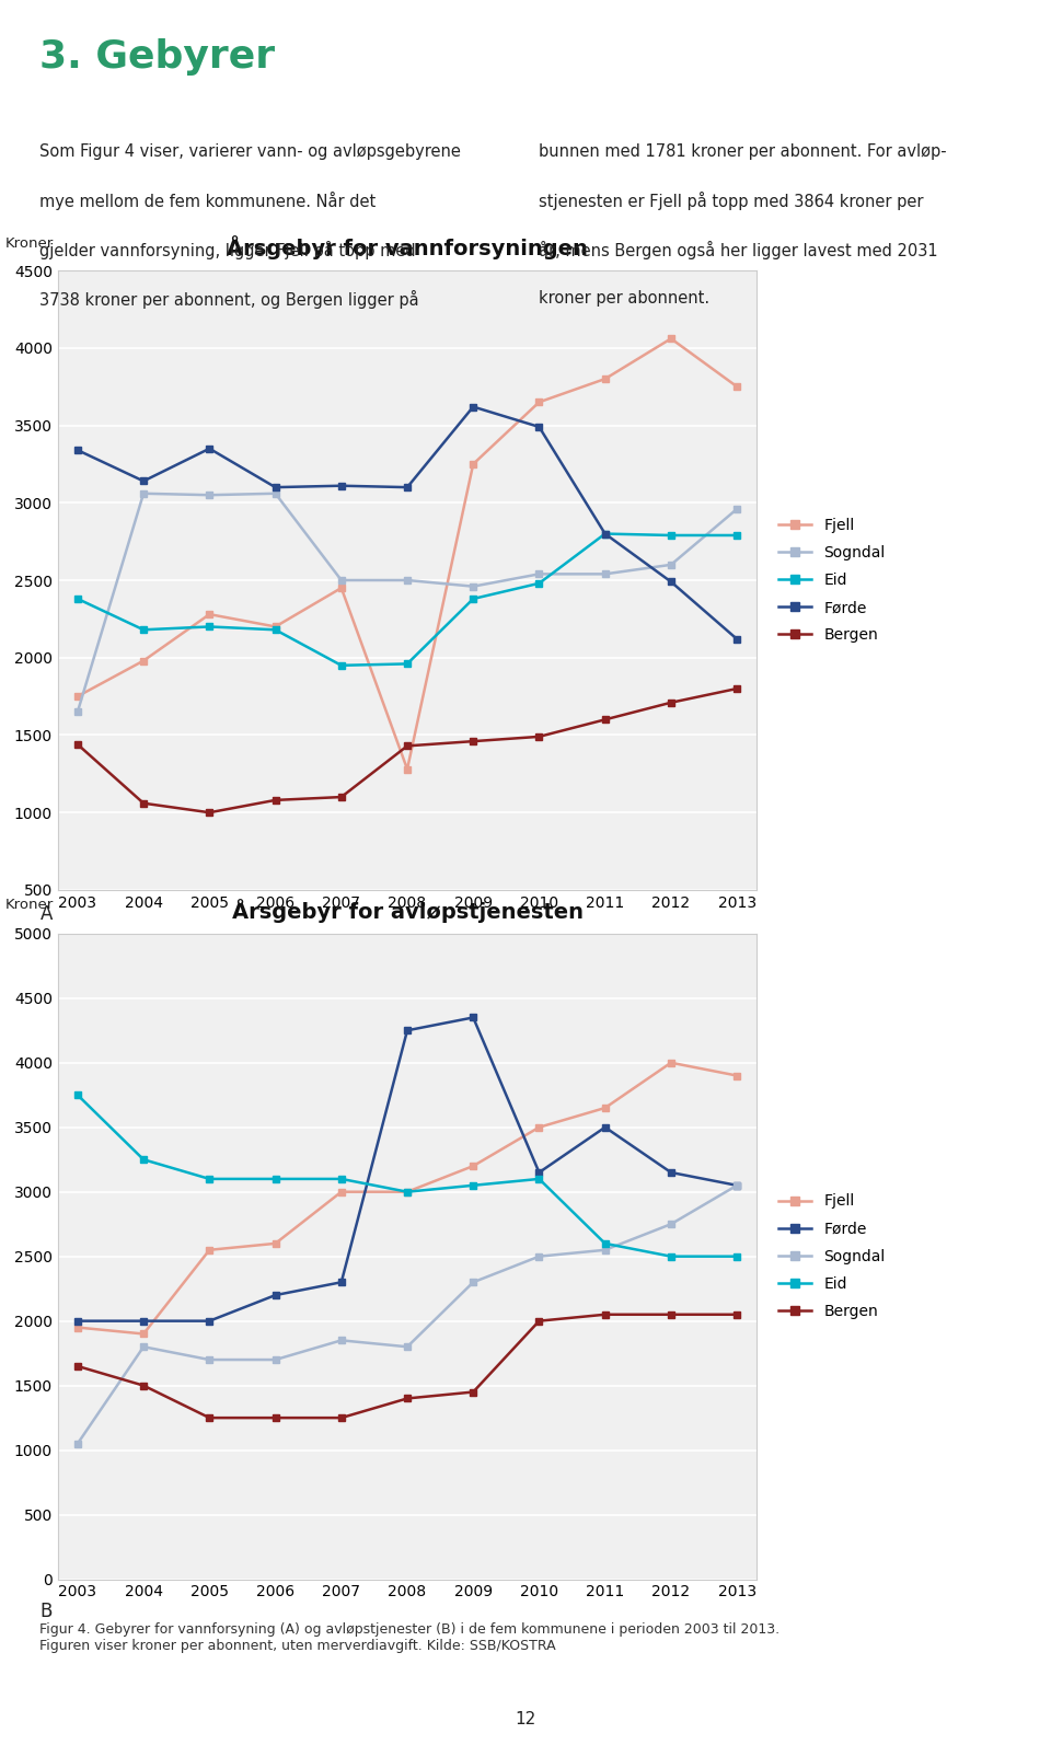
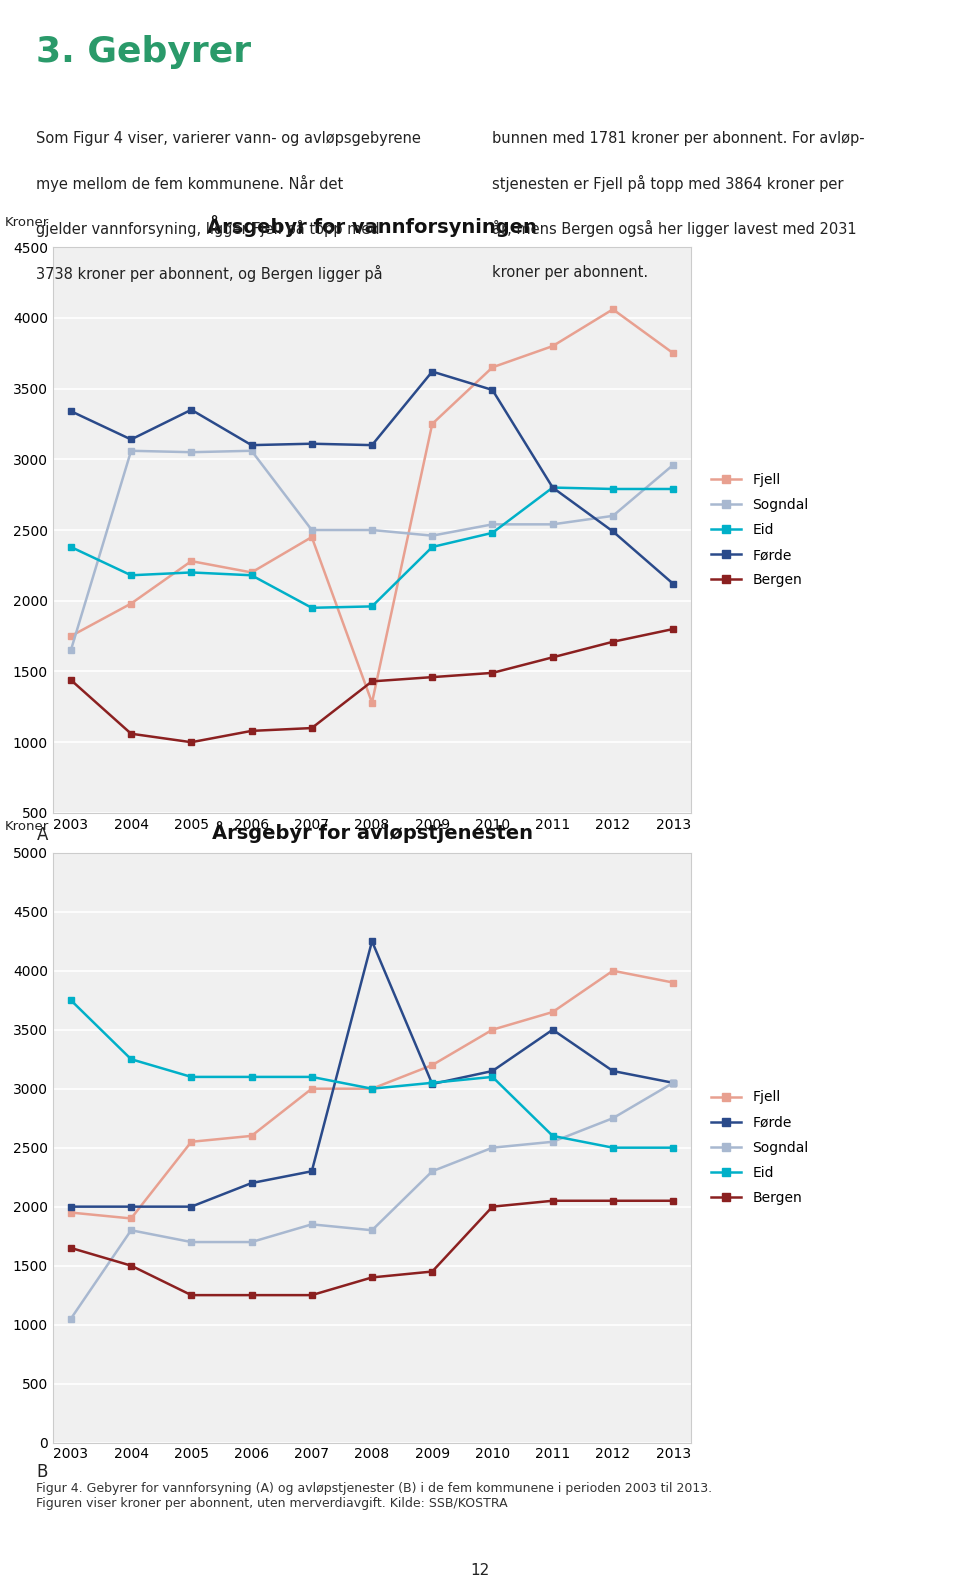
Årsgebyr for avløpstjenesten/Førde/2009: 4350 -> 3040
